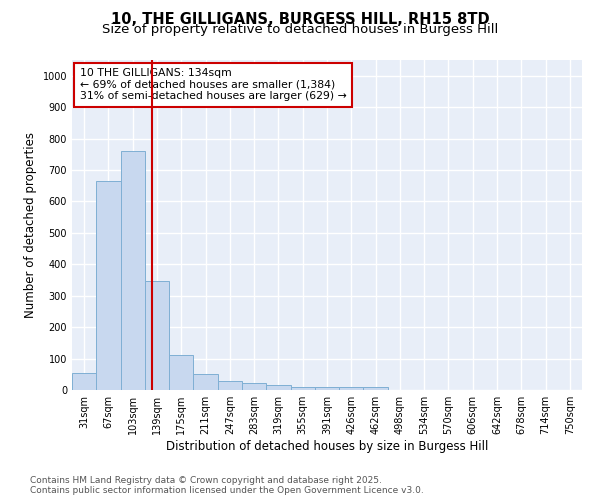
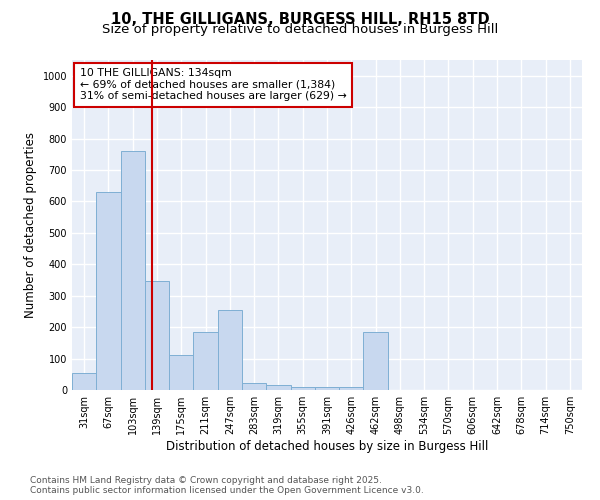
67sqm: 665 -> 630
211sqm: 50 -> 185
247sqm: 28 -> 255
462sqm: 8 -> 185
